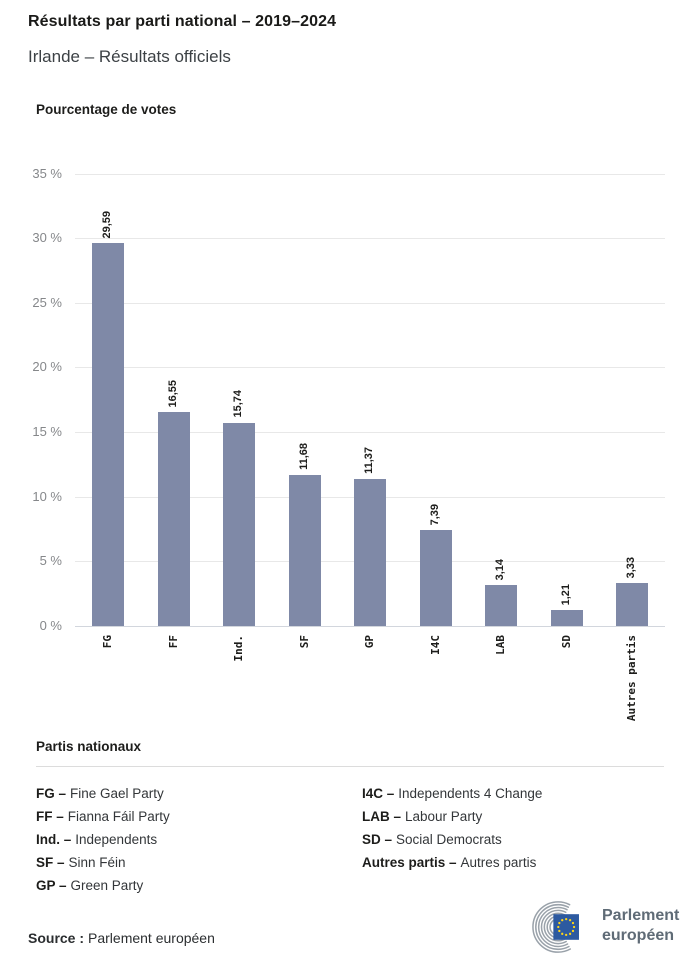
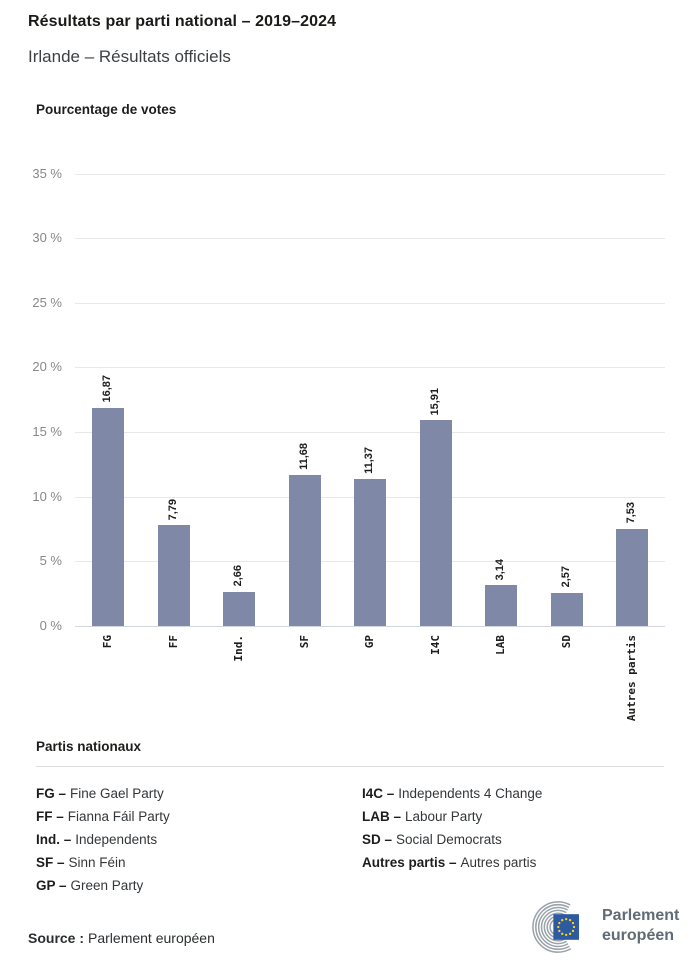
FG: 29,59 -> 16,87
FF: 16,55 -> 7,79
Ind.: 15,74 -> 2,66
I4C: 7,39 -> 15,91
SD: 1,21 -> 2,57
Autres partis: 3,33 -> 7,53
